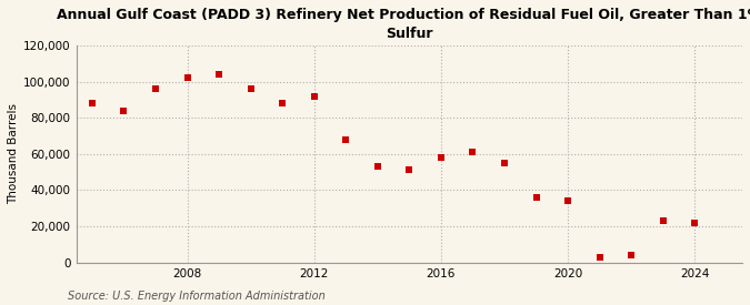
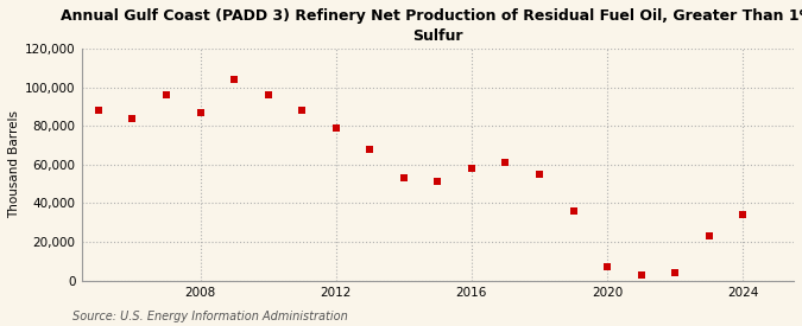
2008: 102,000 -> 87,000
2012: 92,000 -> 79,000
2020: 34,000 -> 7,000
2024: 22,000 -> 34,000
